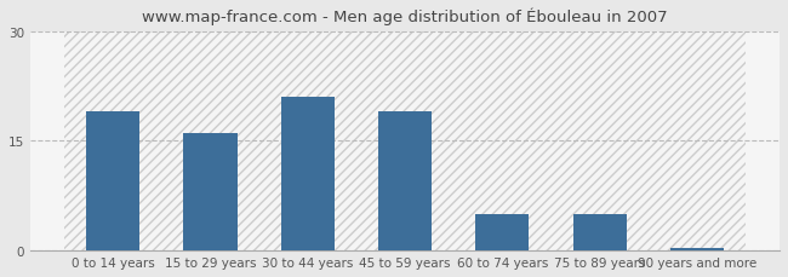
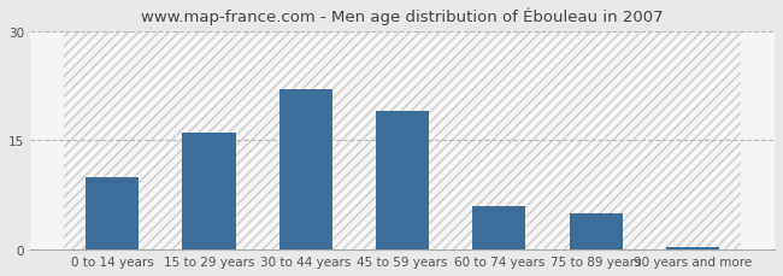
0 to 14 years: 19.0 -> 10.0
30 to 44 years: 21.0 -> 22.0
60 to 74 years: 5.0 -> 6.0
